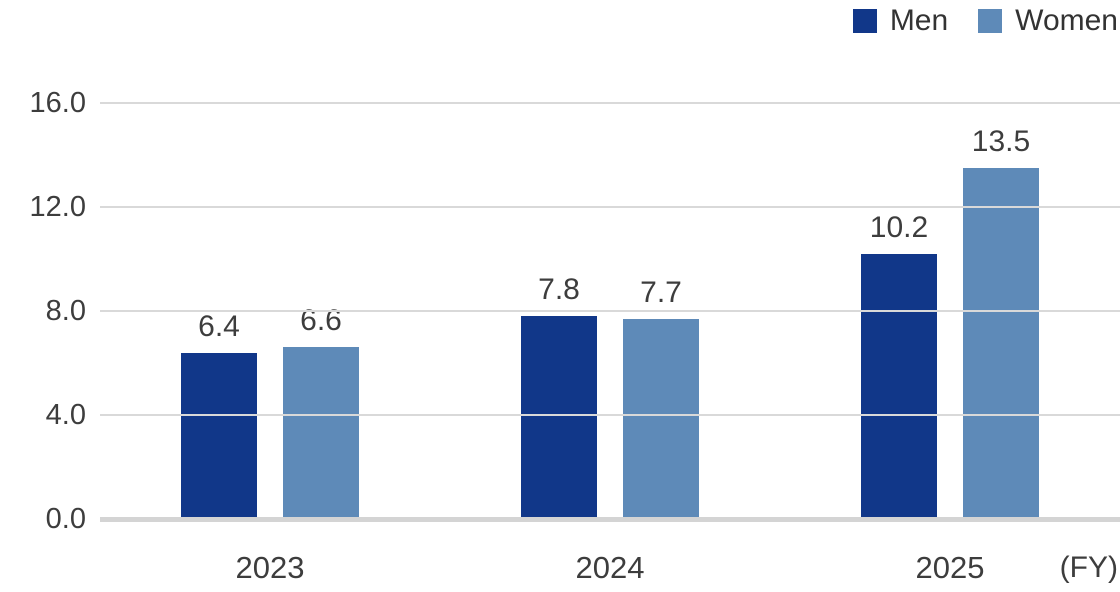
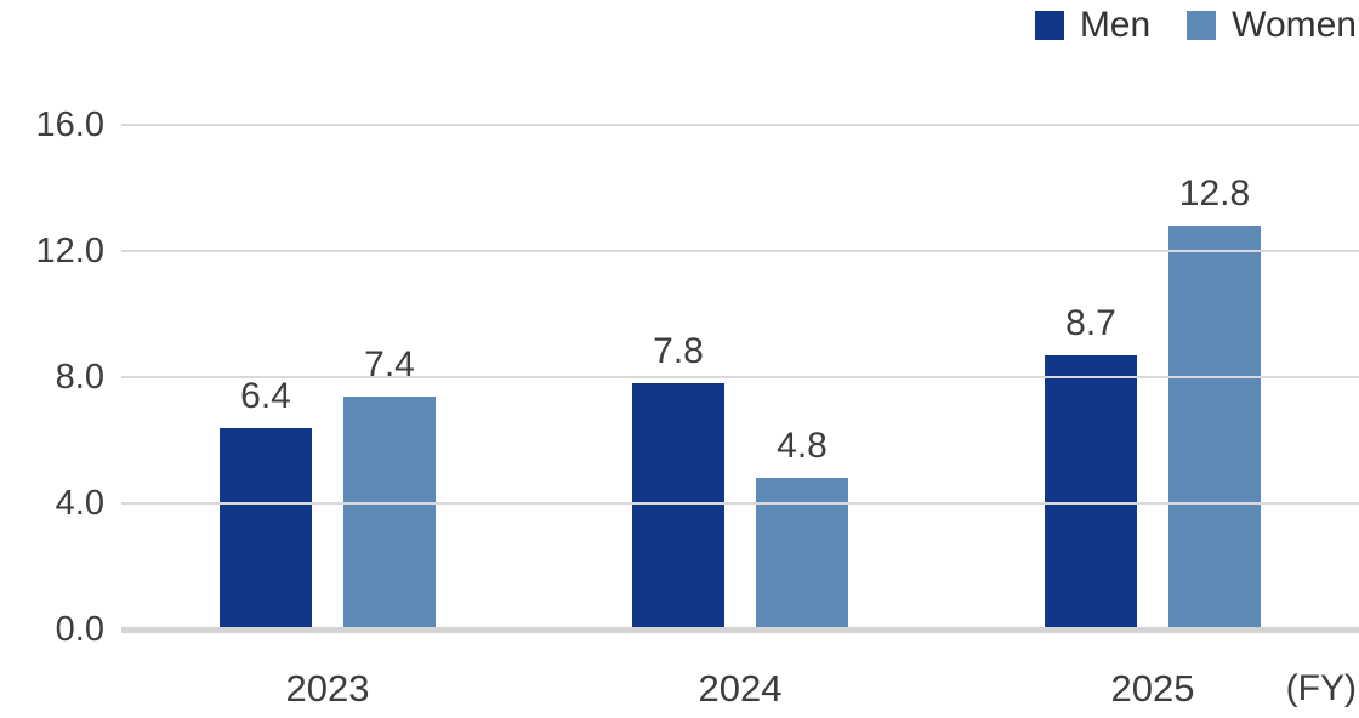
Women/2023: 6.6 -> 7.4
Women/2024: 7.7 -> 4.8
Men/2025: 10.2 -> 8.7
Women/2025: 13.5 -> 12.8
